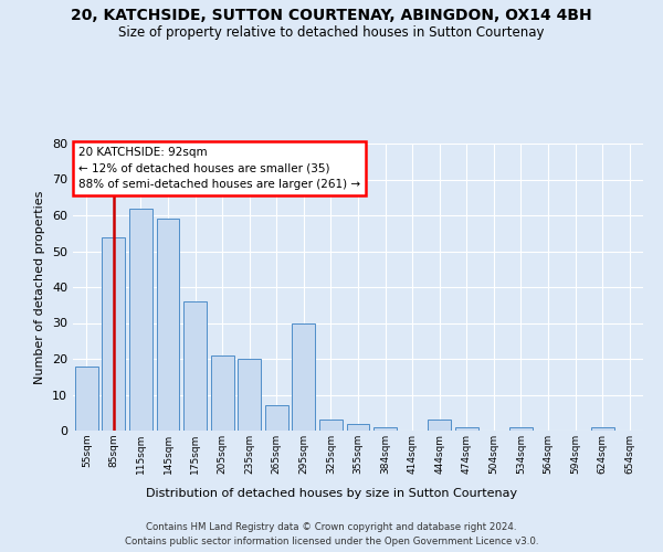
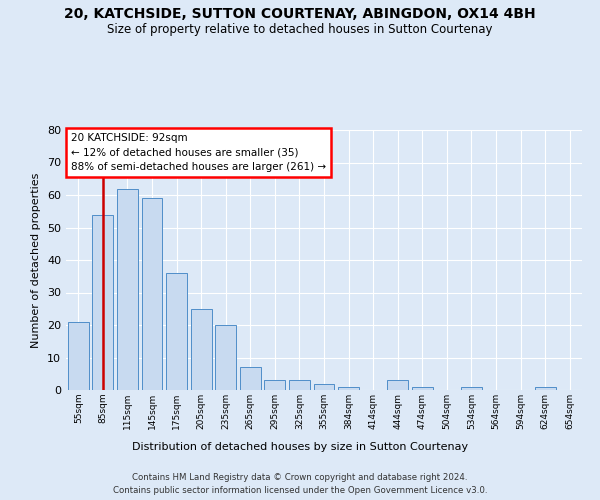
55sqm: 18 -> 21
205sqm: 21 -> 25
295sqm: 30 -> 3
